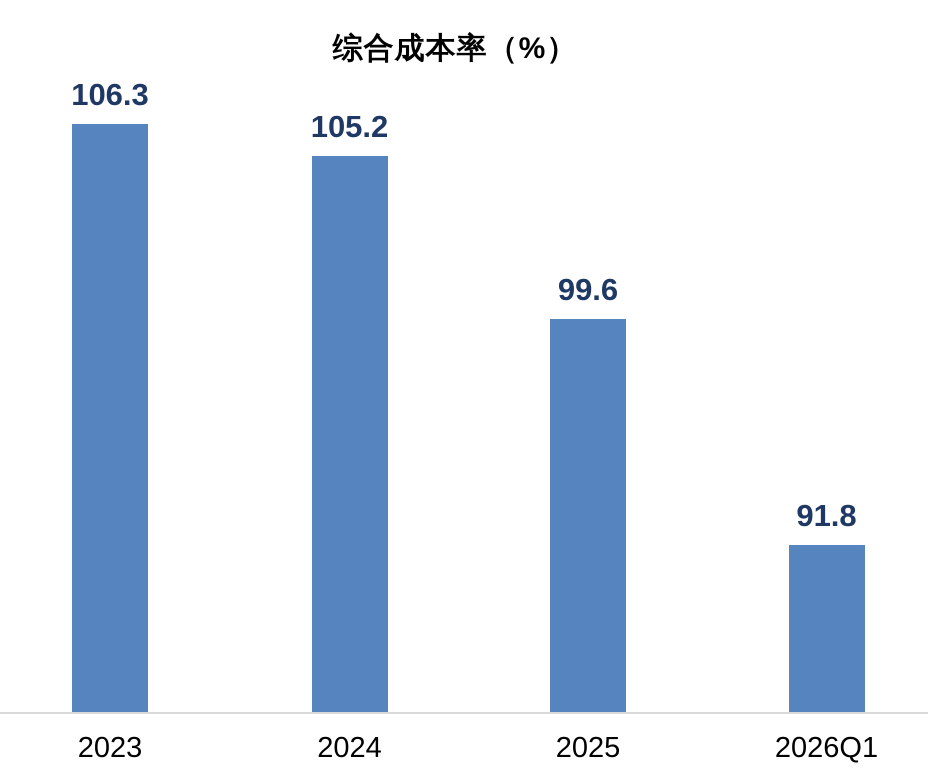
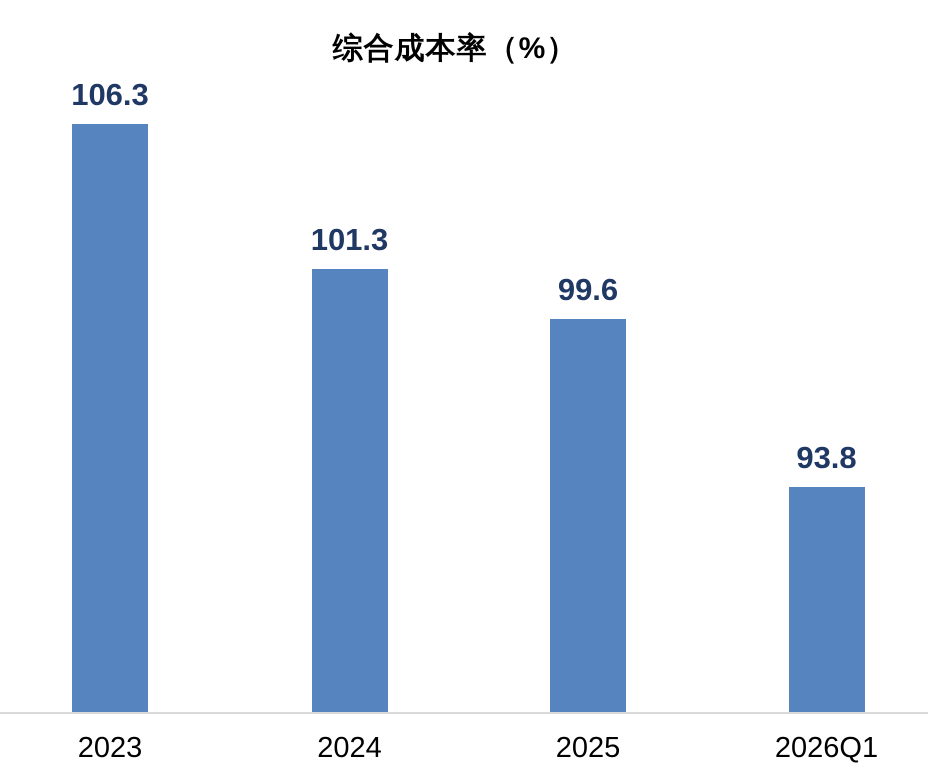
2024: 105.2 -> 101.3
2026Q1: 91.8 -> 93.8
